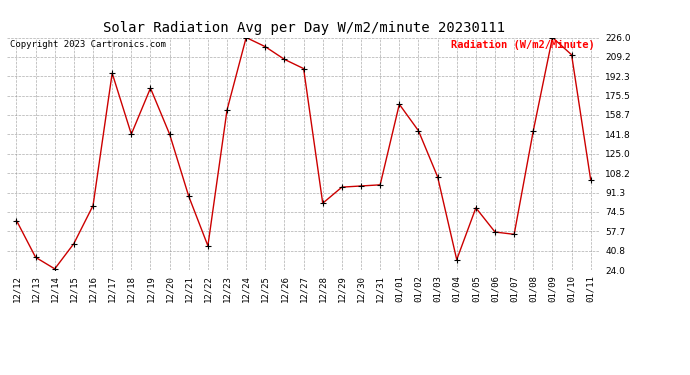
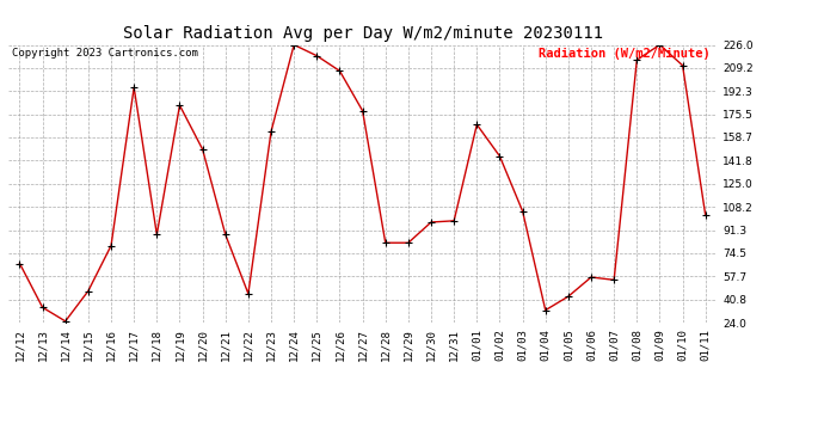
12/18: 142 -> 88
12/20: 142 -> 150
12/27: 199 -> 178
12/29: 96 -> 82
01/05: 78 -> 43
01/08: 145 -> 215
